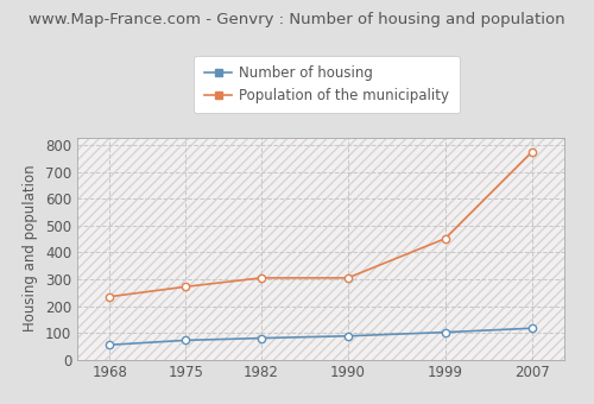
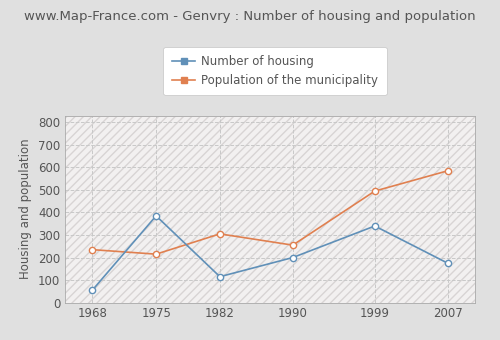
Number of housing/1975: 72 -> 385
Population of the municipality/1975: 272 -> 215
Number of housing/1982: 80 -> 115
Number of housing/1990: 88 -> 200
Population of the municipality/1990: 305 -> 255
Number of housing/1999: 102 -> 340
Population of the municipality/1999: 452 -> 495
Number of housing/2007: 117 -> 175
Population of the municipality/2007: 775 -> 585
